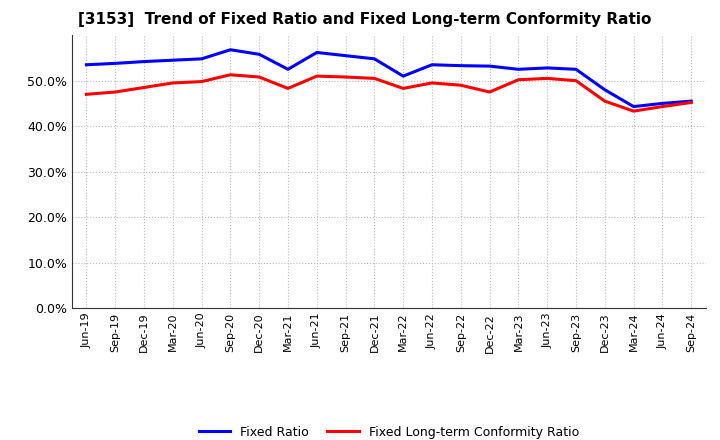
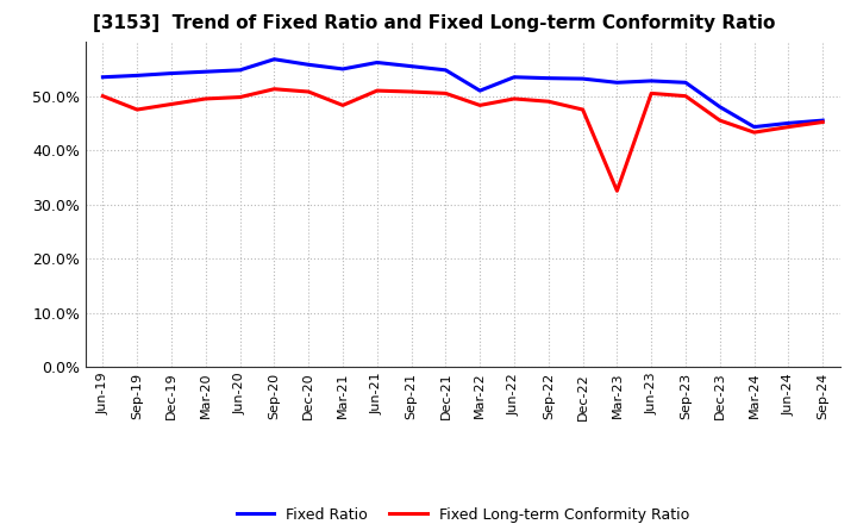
Fixed Long-term Conformity Ratio/Jun-19: 47.0% -> 50.0%
Fixed Ratio/Mar-21: 52.5% -> 55.0%
Fixed Long-term Conformity Ratio/Mar-23: 50.2% -> 32.5%
